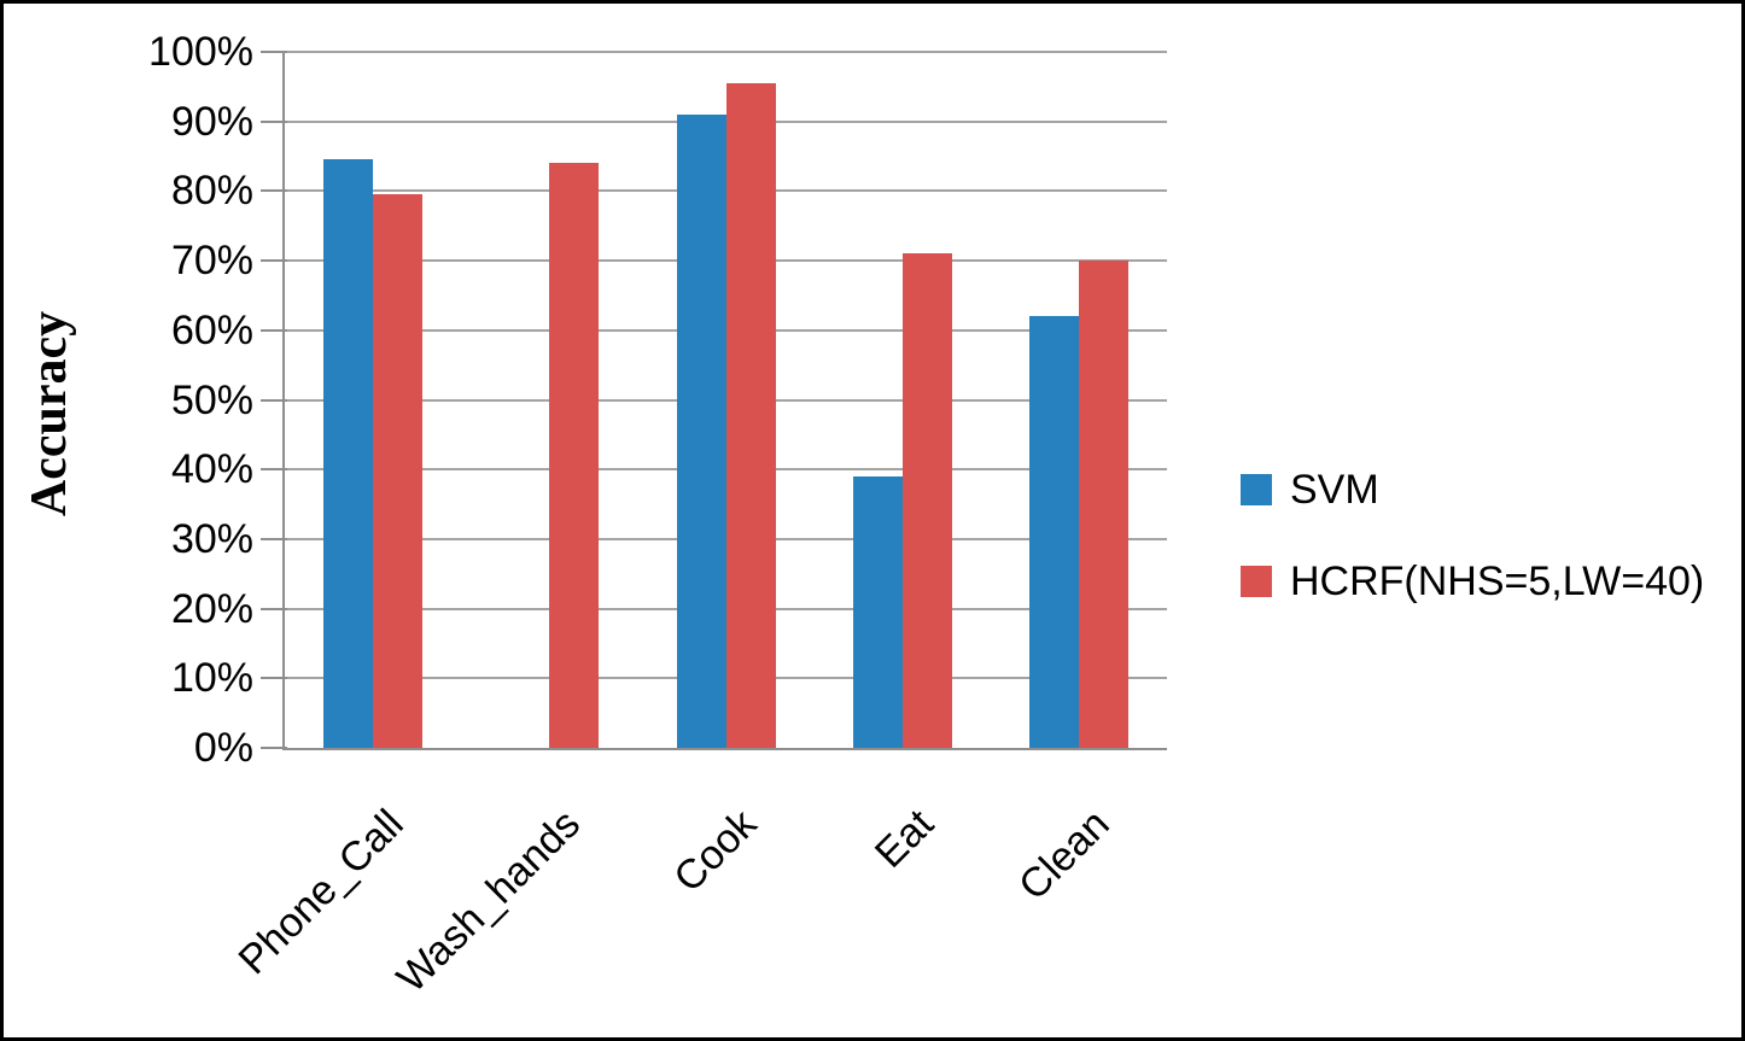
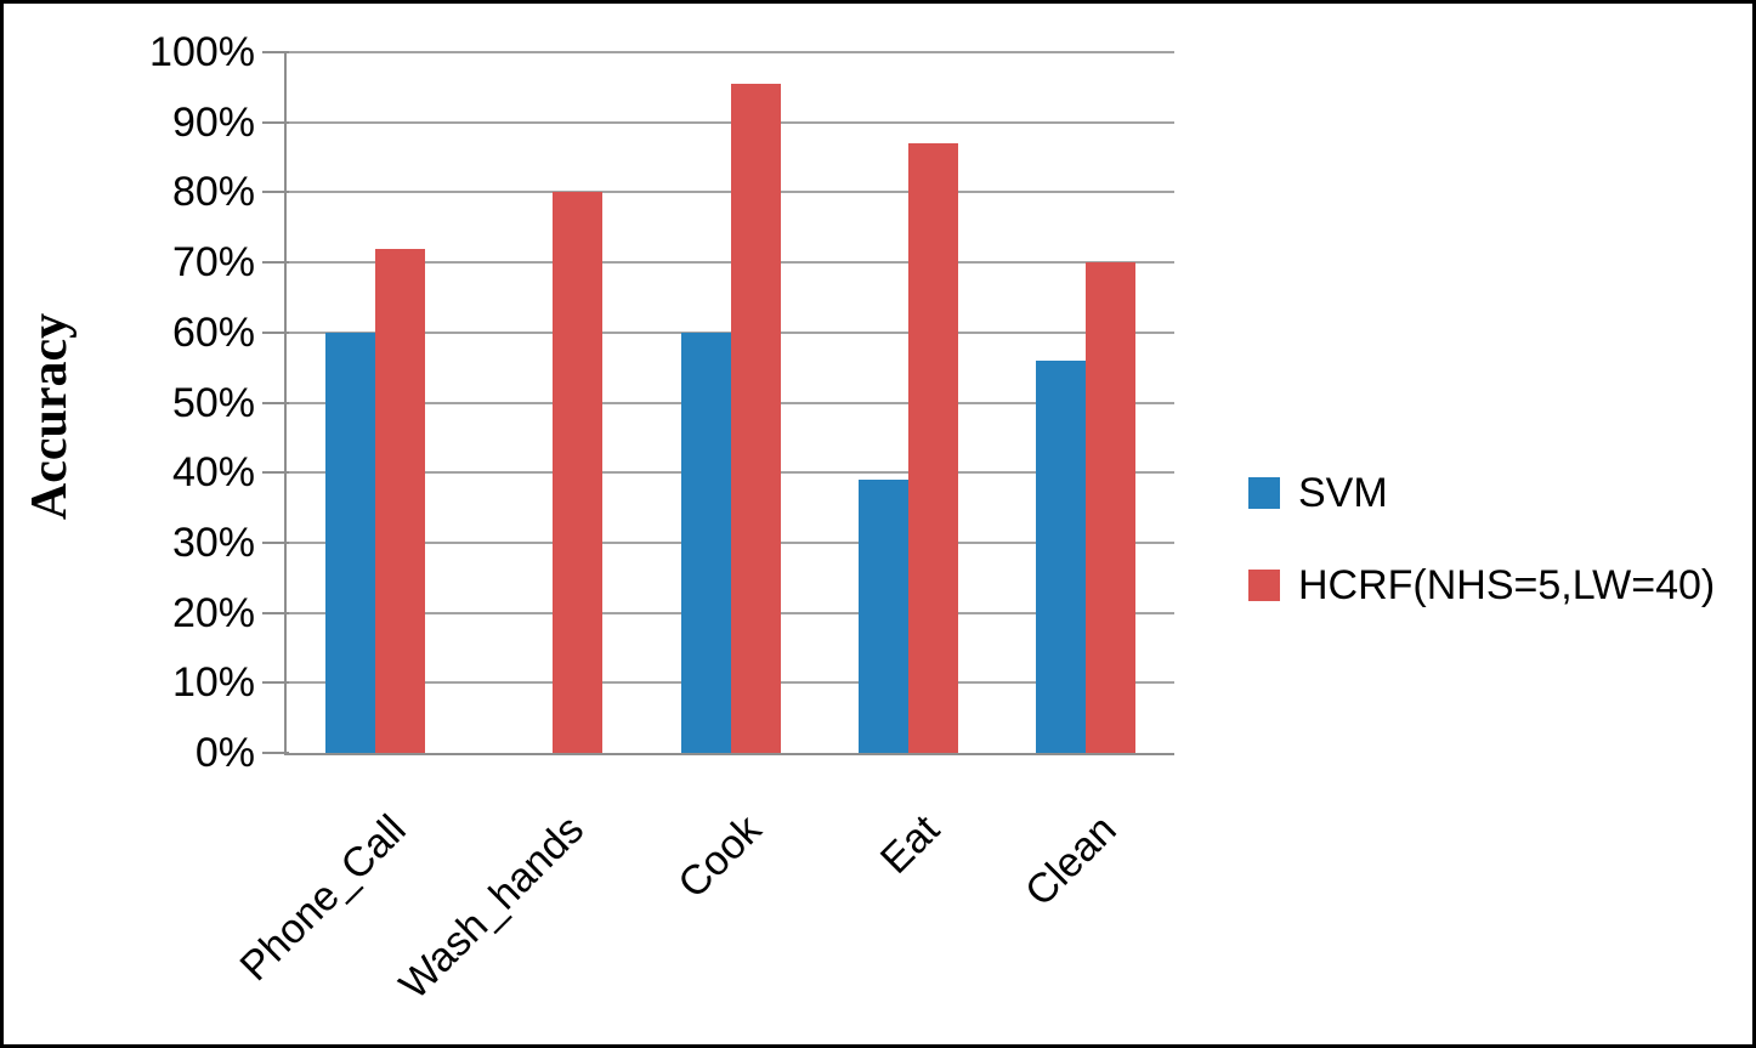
SVM/Phone_Call: 84% -> 60%
HCRF(NHS=5,LW=40)/Phone_Call: 80% -> 72%
HCRF(NHS=5,LW=40)/Wash_hands: 84% -> 80%
SVM/Cook: 91% -> 60%
HCRF(NHS=5,LW=40)/Eat: 71% -> 87%
SVM/Clean: 62% -> 56%
